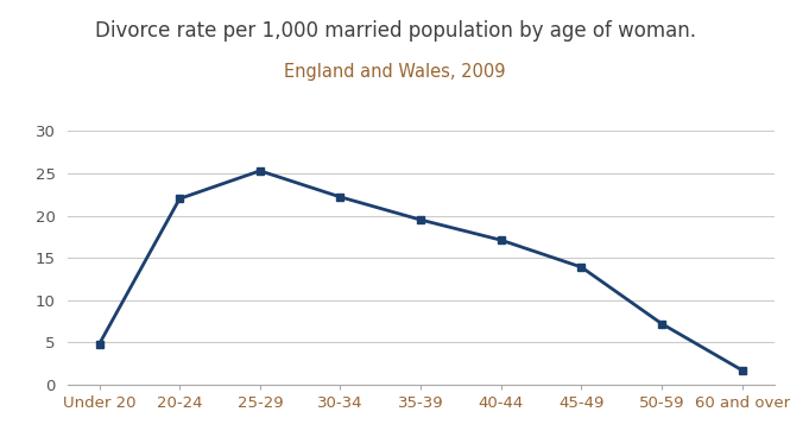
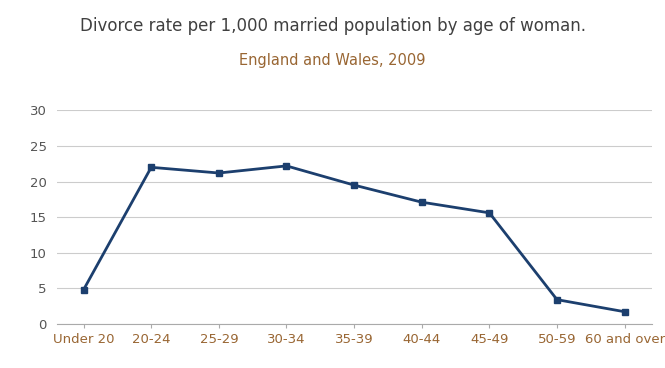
25-29: 25.3 -> 21.2
45-49: 13.9 -> 15.6
50-59: 7.2 -> 3.4
